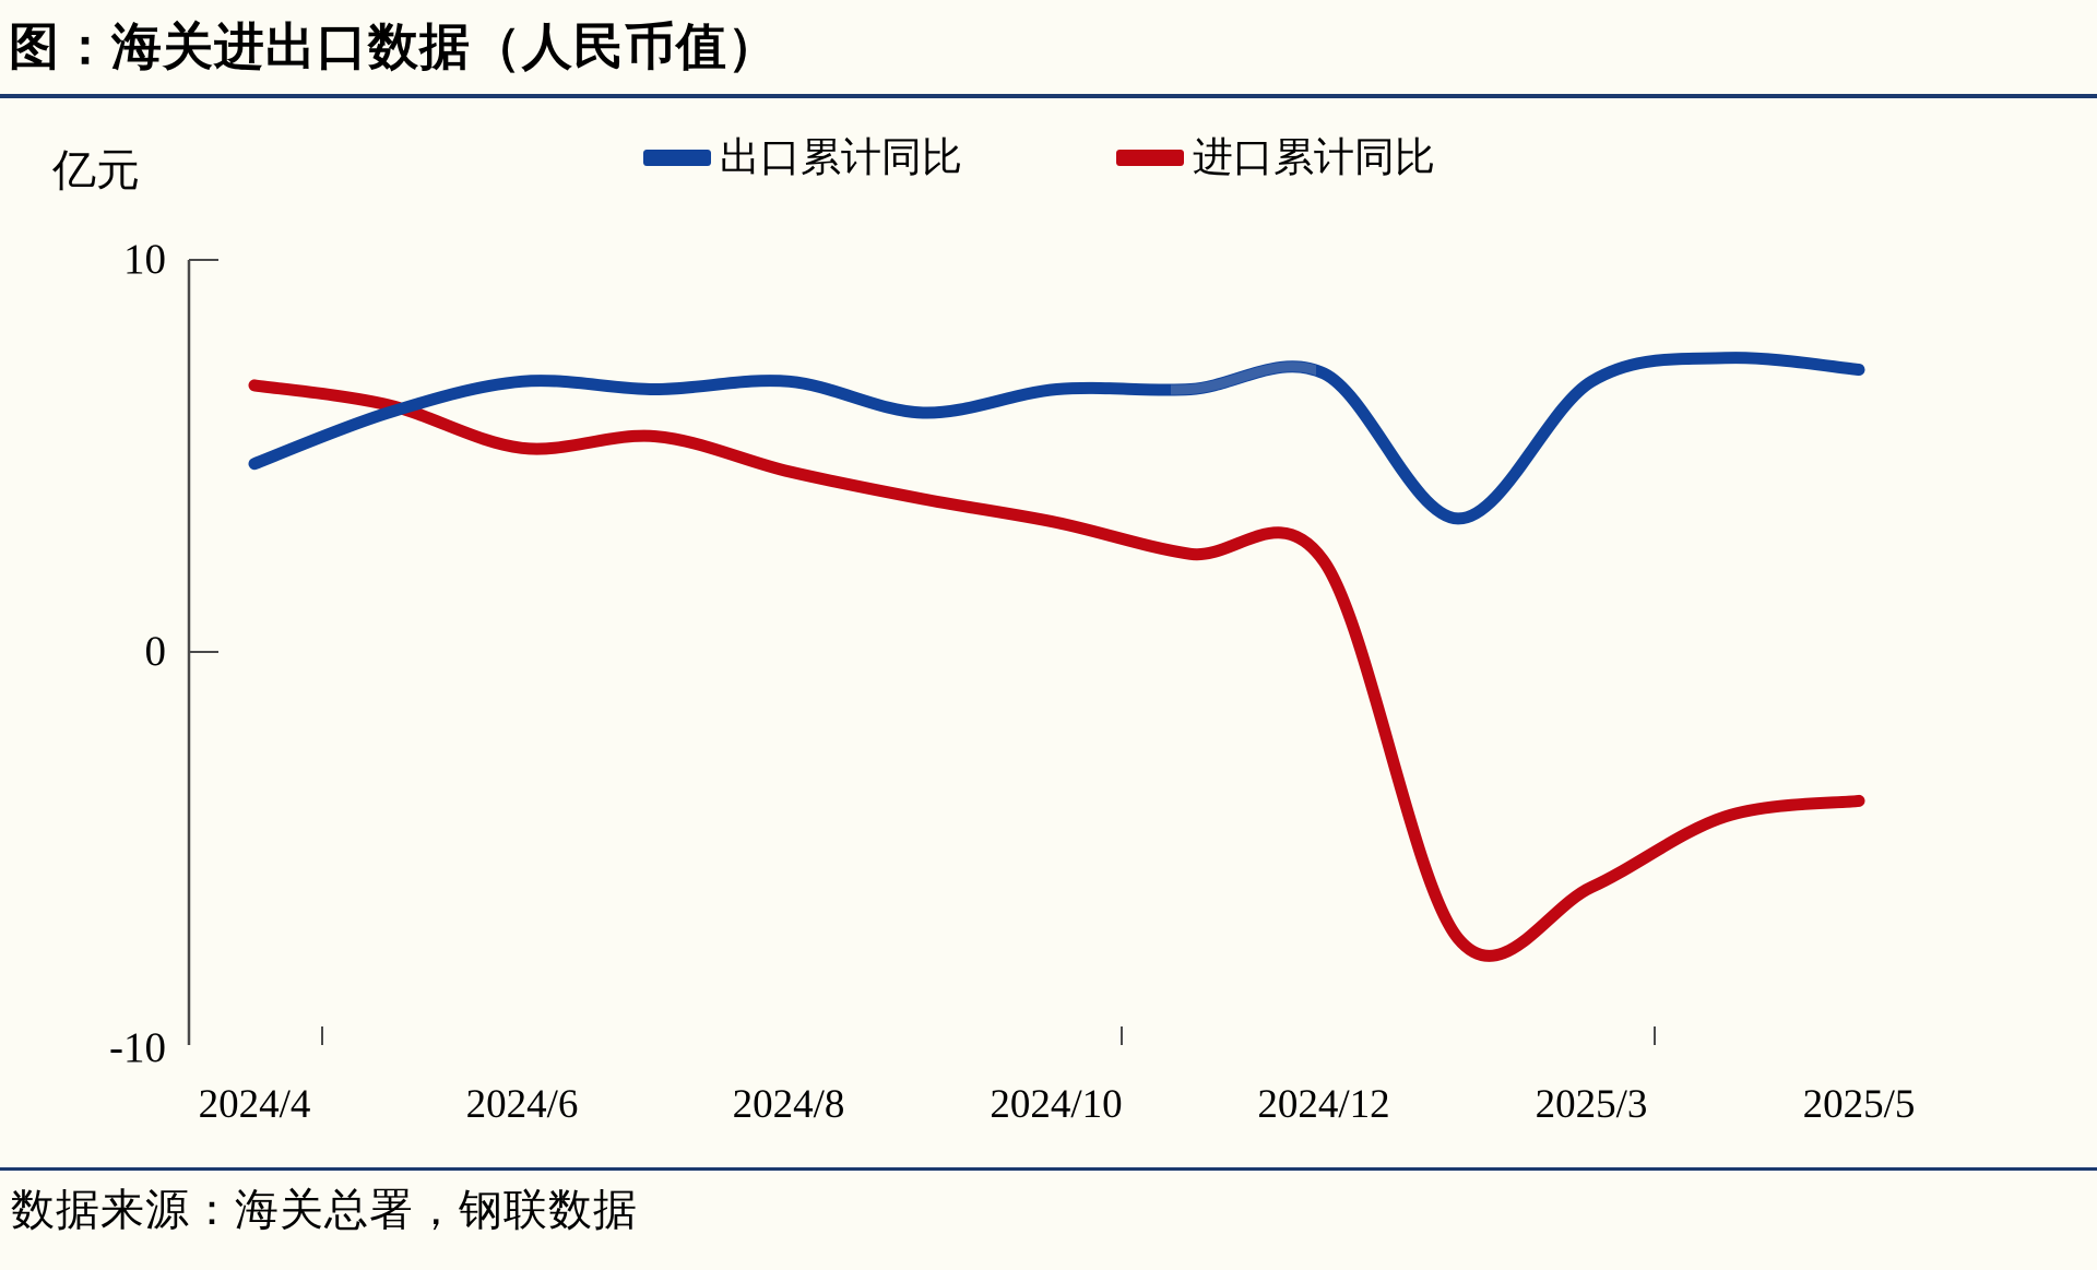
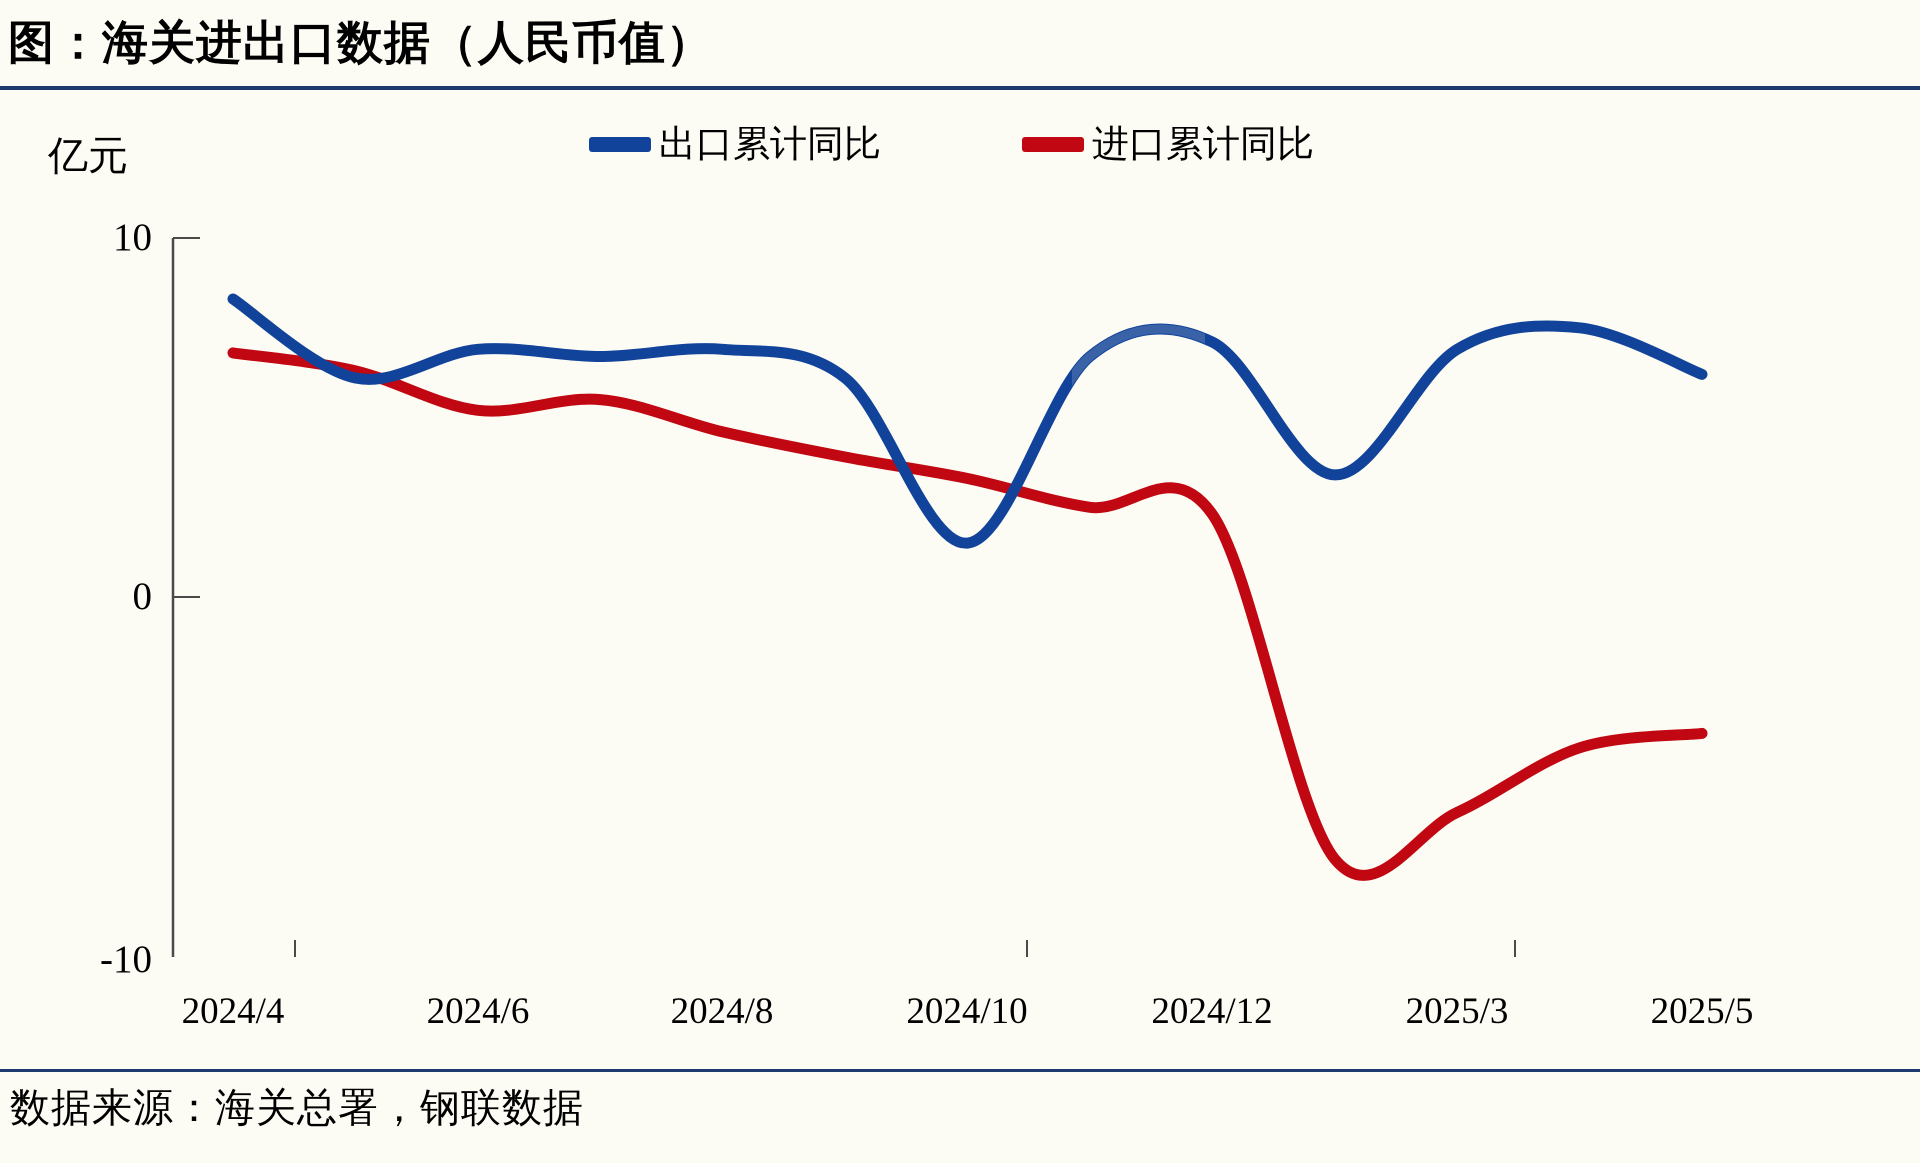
出口累计同比/2024/4: 4.8 -> 8.3
出口累计同比/2024/10: 6.7 -> 1.5
出口累计同比/2025/5: 7.2 -> 6.2
